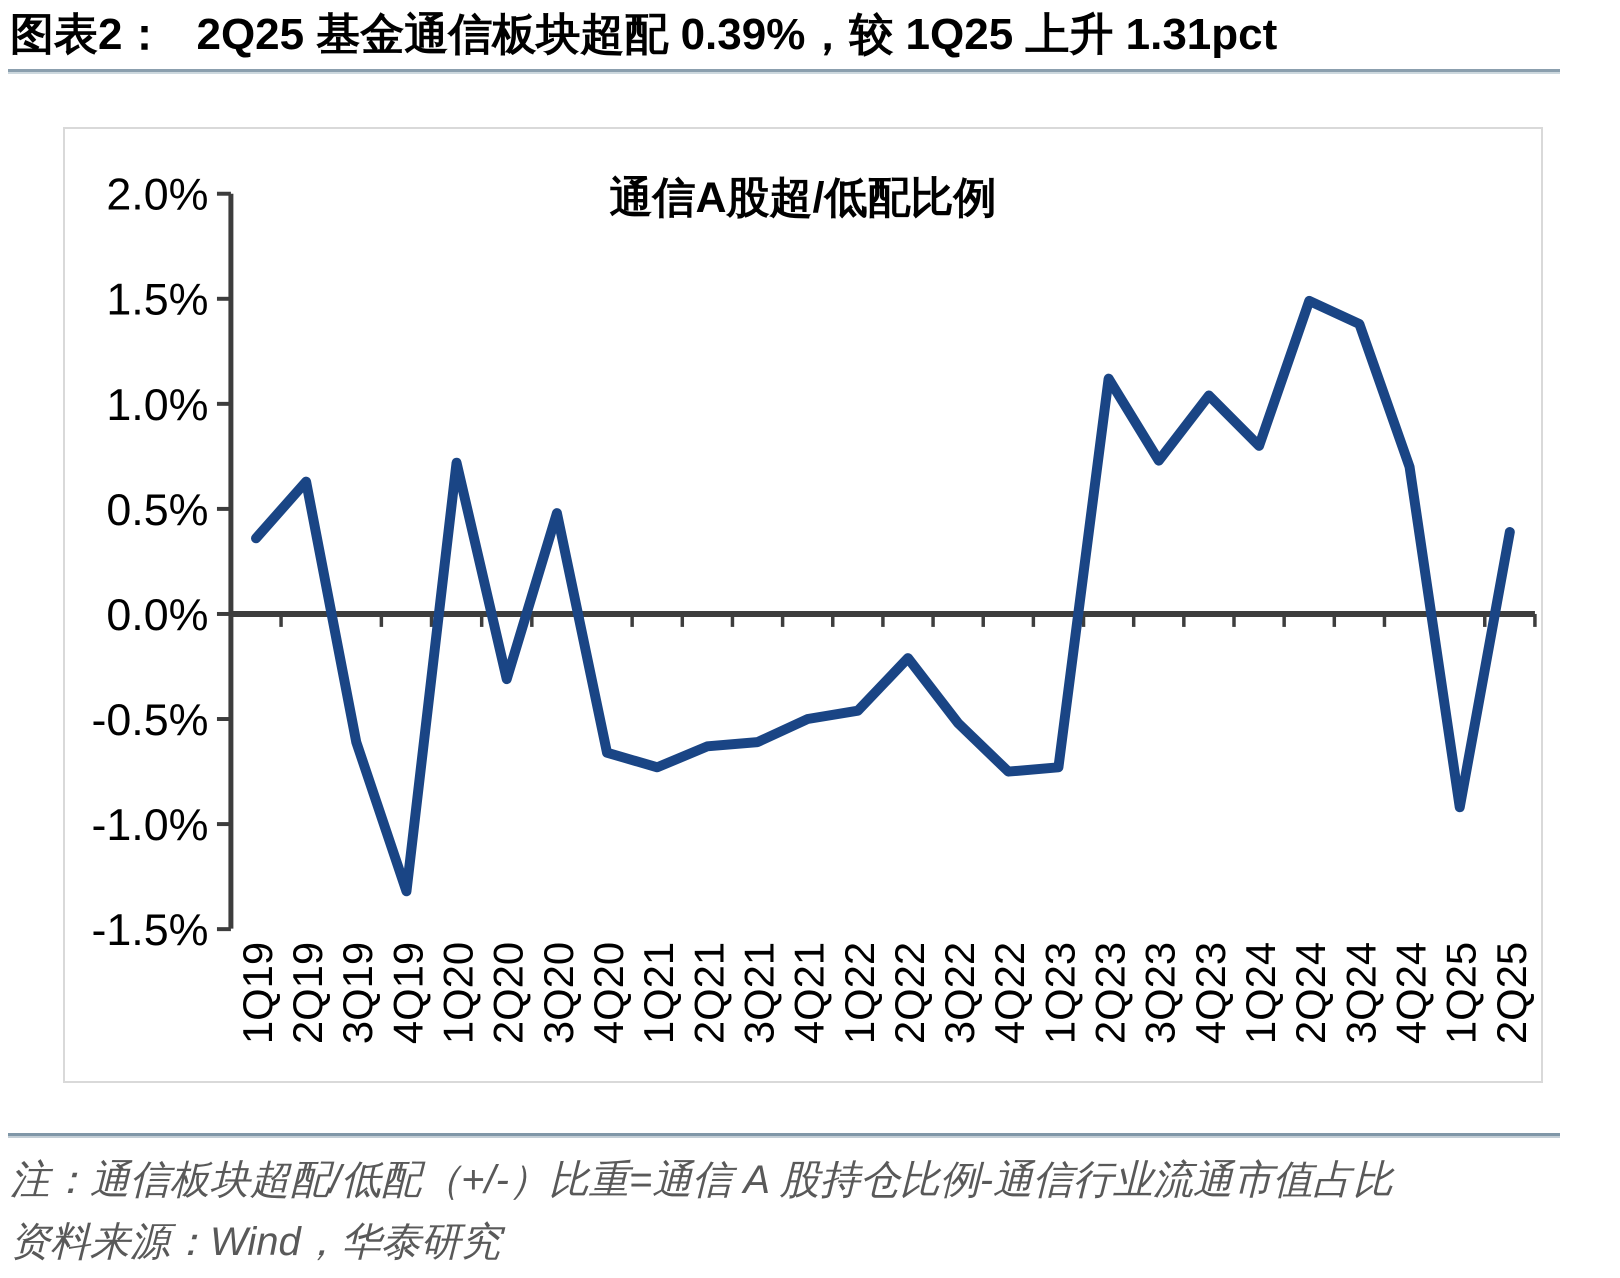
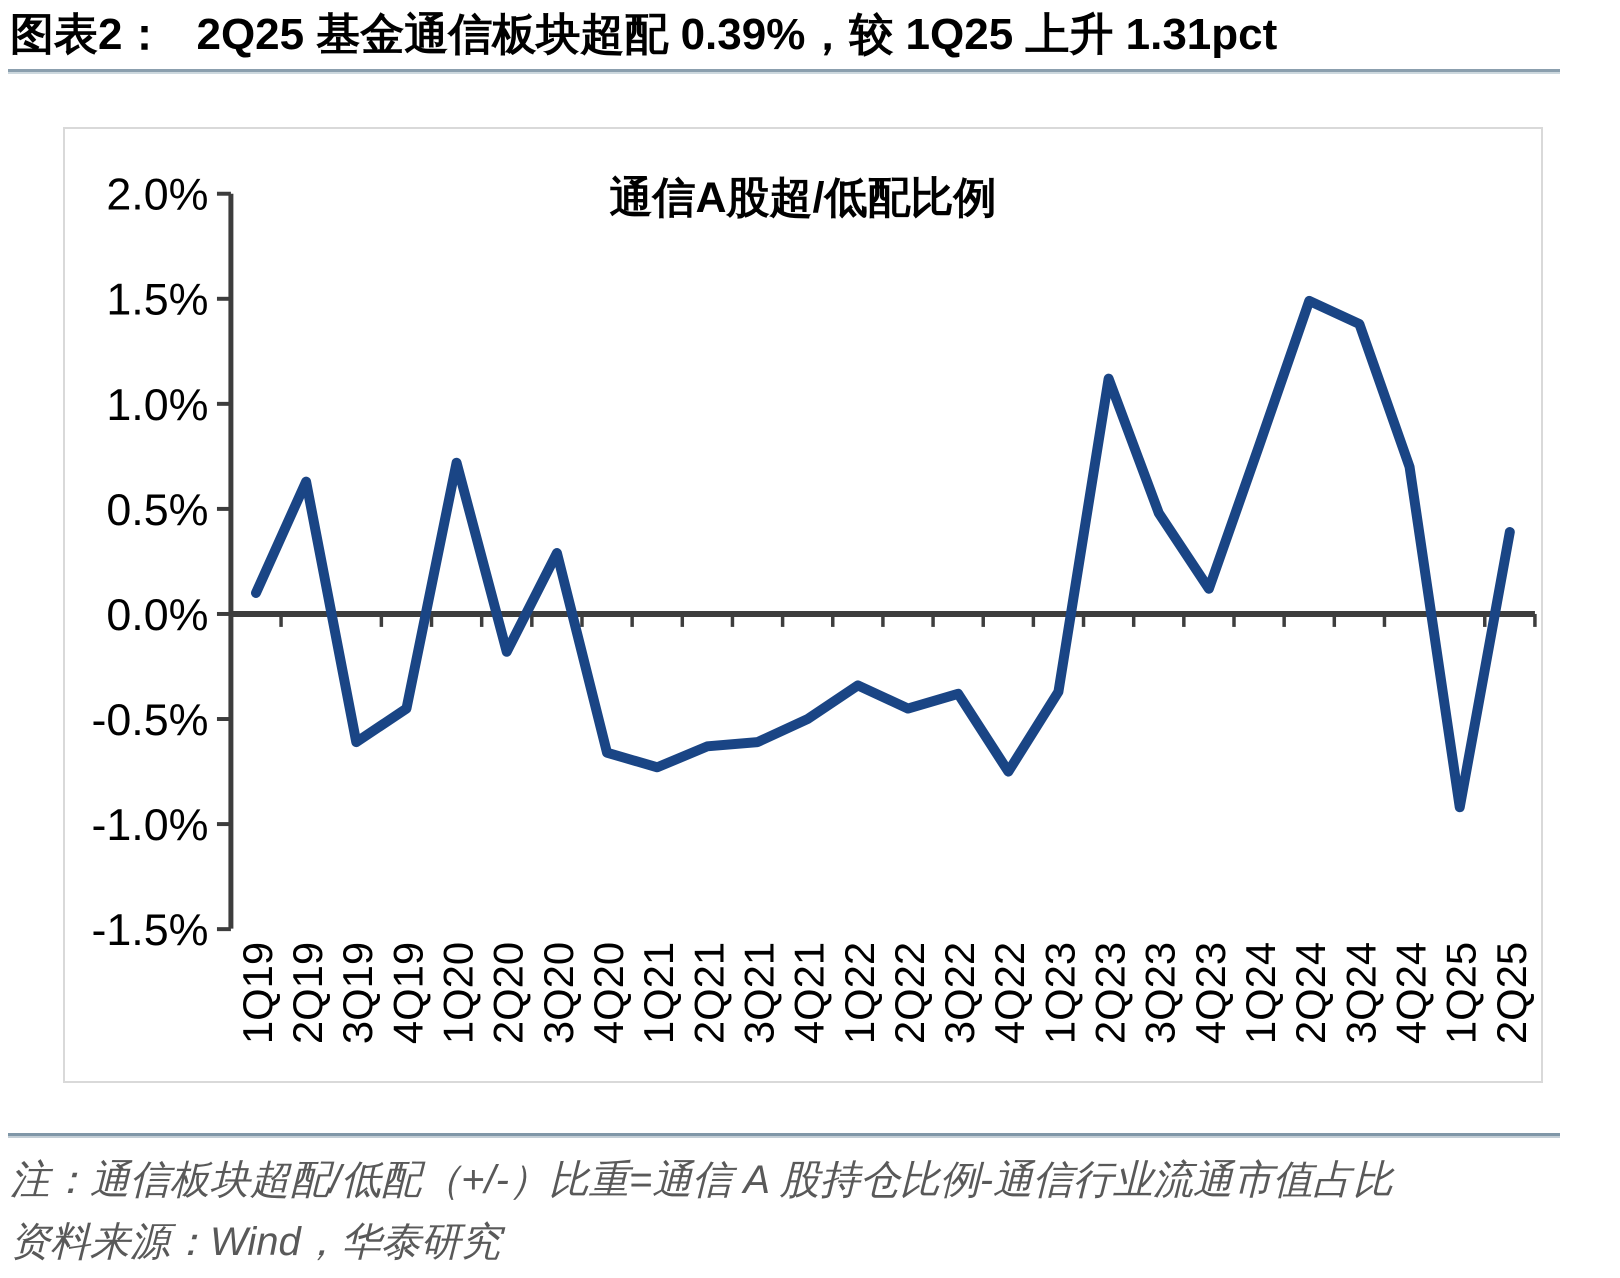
1Q19: 0.36% -> 0.10%
4Q19: -1.32% -> -0.45%
2Q20: -0.31% -> -0.18%
3Q20: 0.48% -> 0.29%
1Q22: -0.46% -> -0.34%
2Q22: -0.21% -> -0.45%
3Q22: -0.52% -> -0.38%
1Q23: -0.73% -> -0.37%
3Q23: 0.73% -> 0.48%
4Q23: 1.04% -> 0.12%
